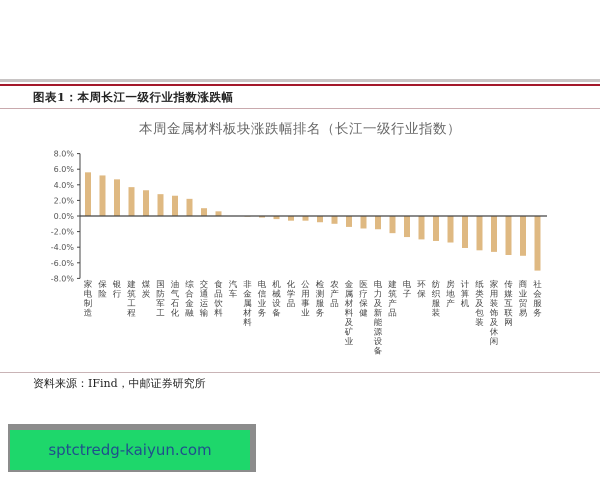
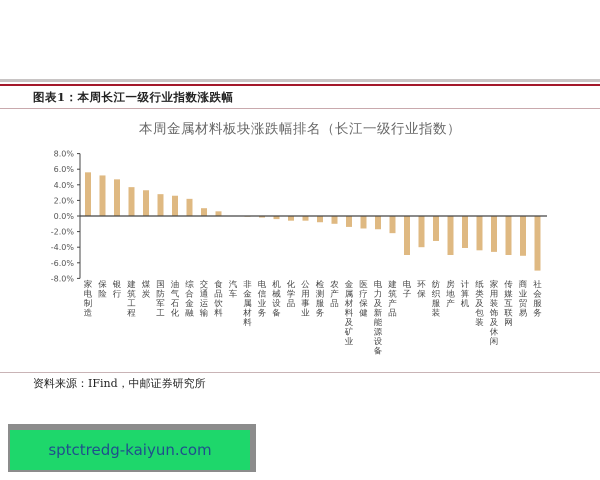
电子: -3% -> -5%
环保: -3% -> -4%
房地产: -3% -> -5%
